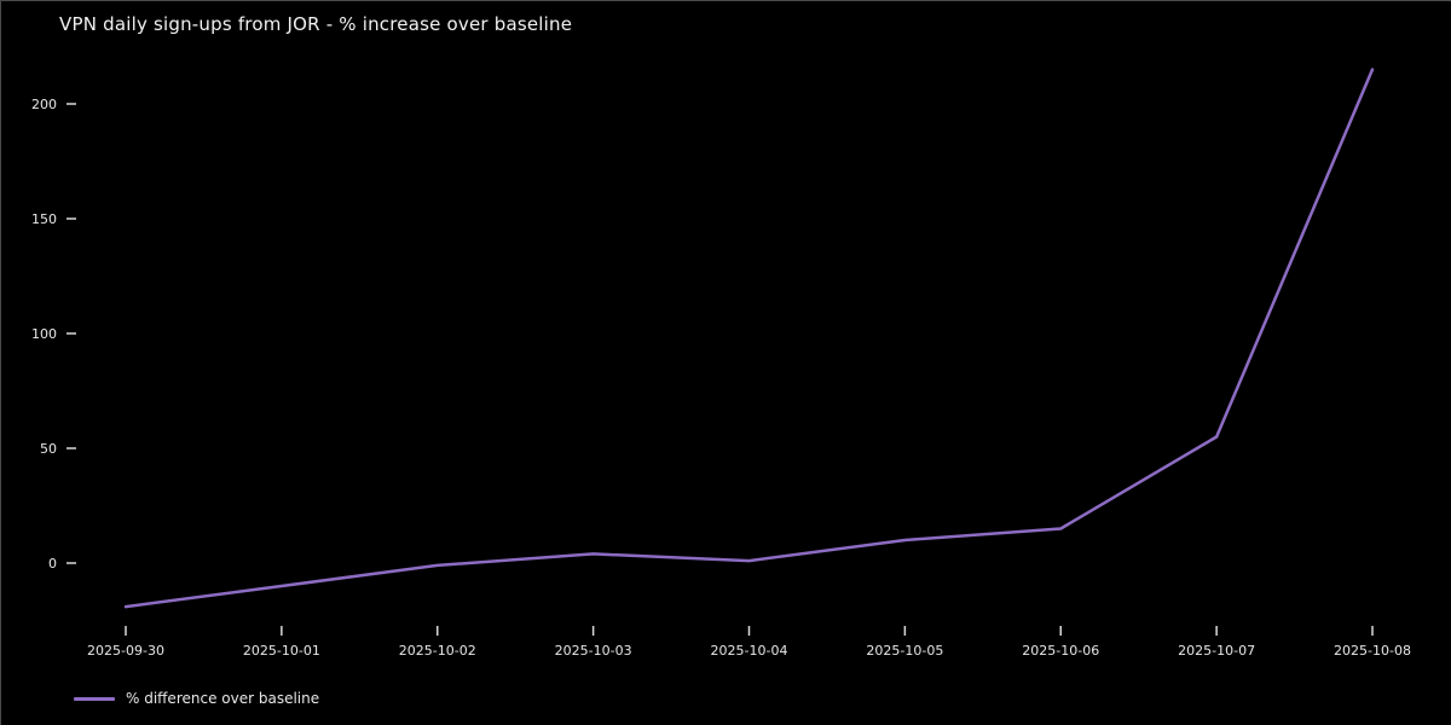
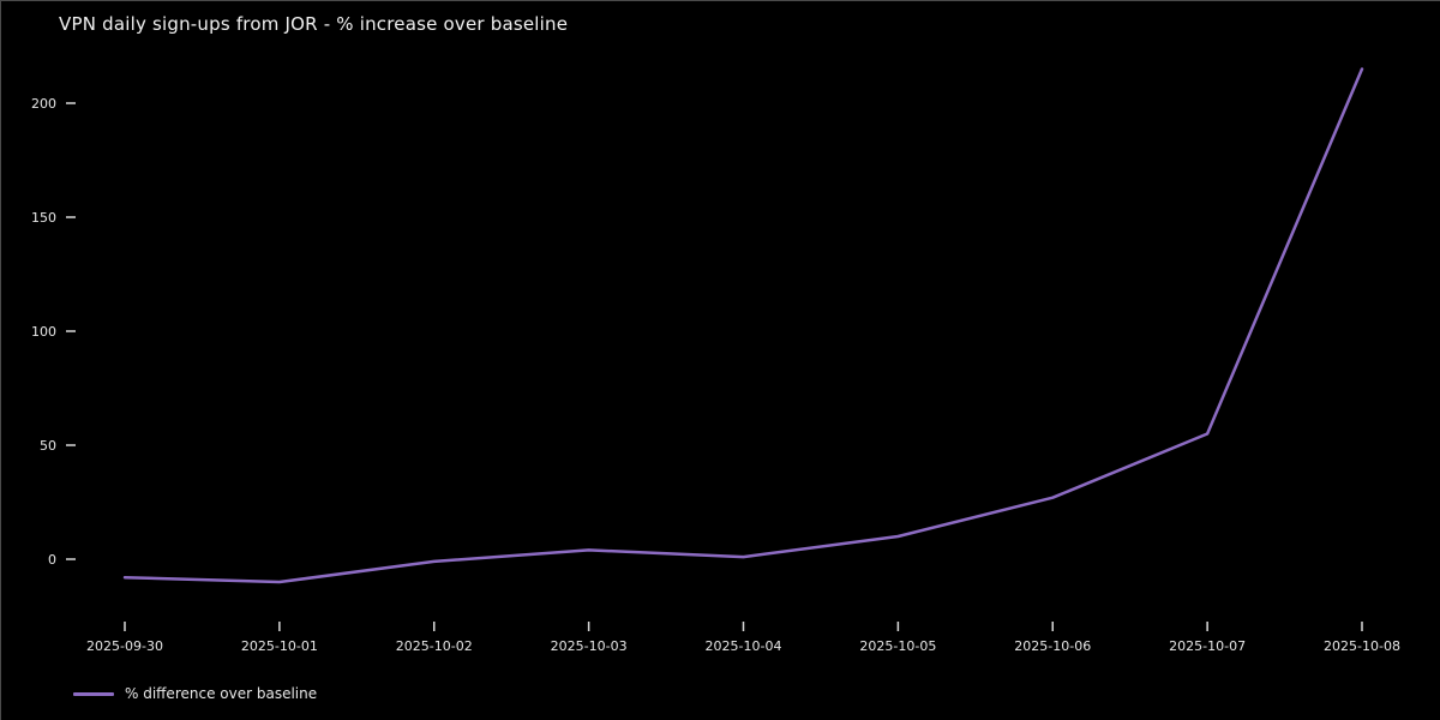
2025-09-30: -19 -> -8
2025-10-06: 15 -> 27
